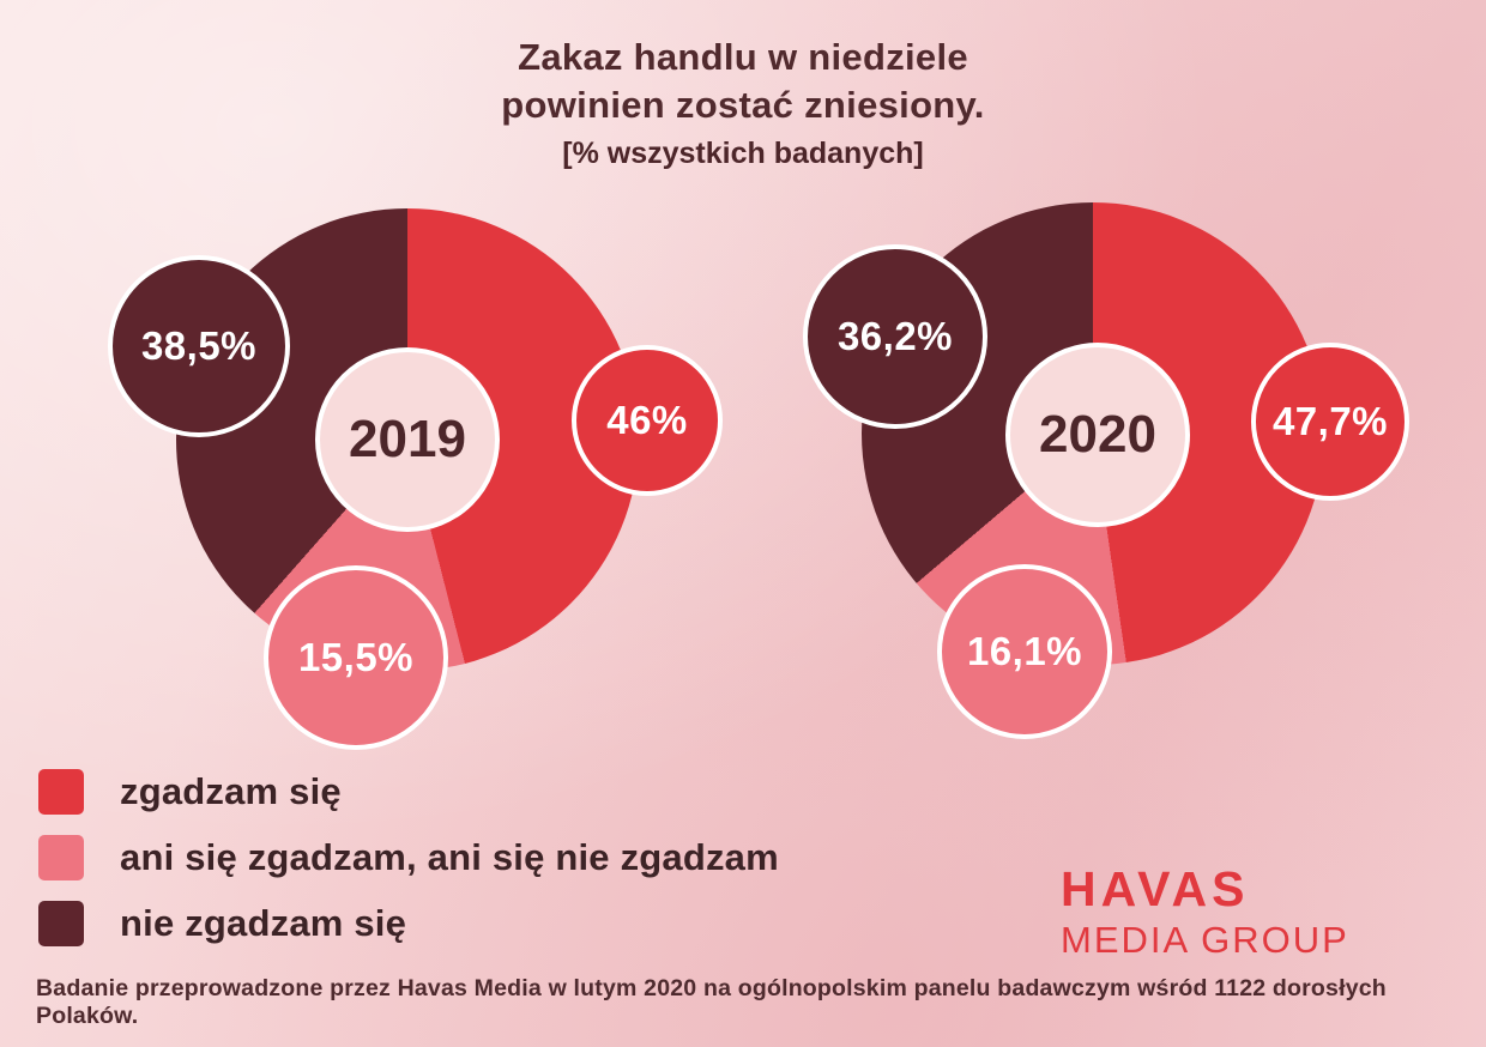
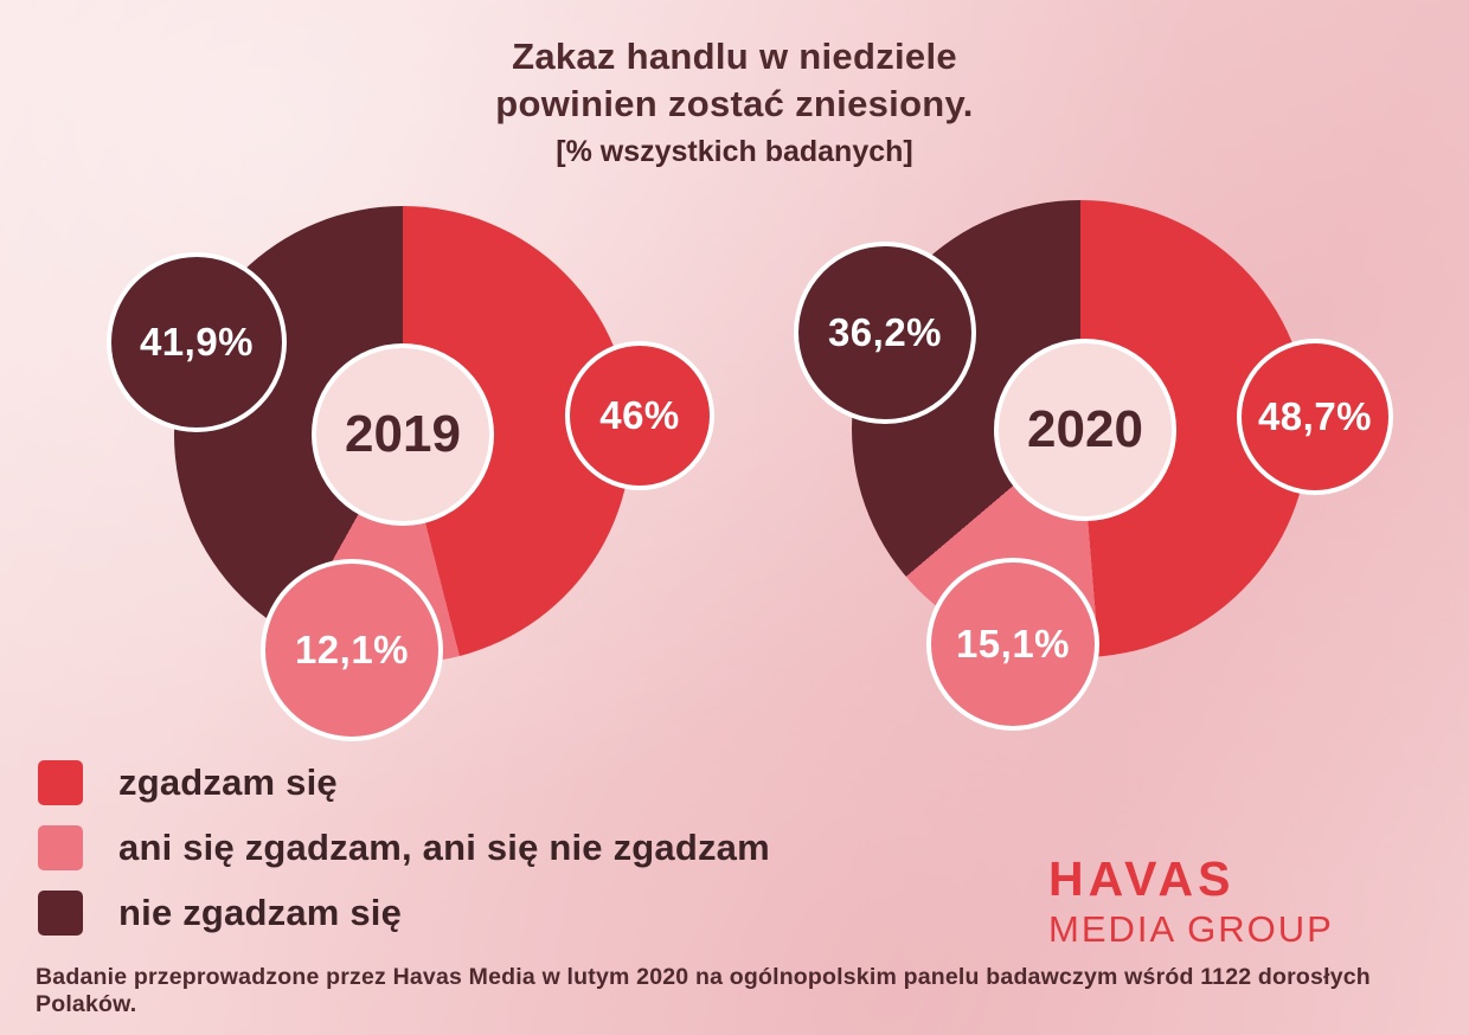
2019/ani się zgadzam, ani się nie zgadzam: 15,5% -> 12,1%
2019/nie zgadzam się: 38,5% -> 41,9%
2020/zgadzam się: 47,7% -> 48,7%
2020/ani się zgadzam, ani się nie zgadzam: 16,1% -> 15,1%
